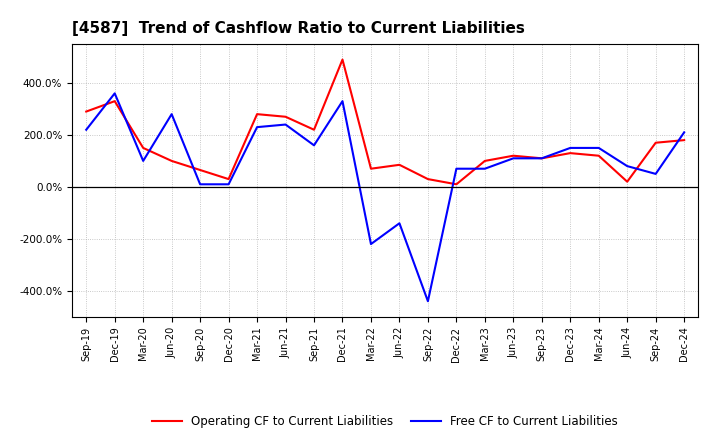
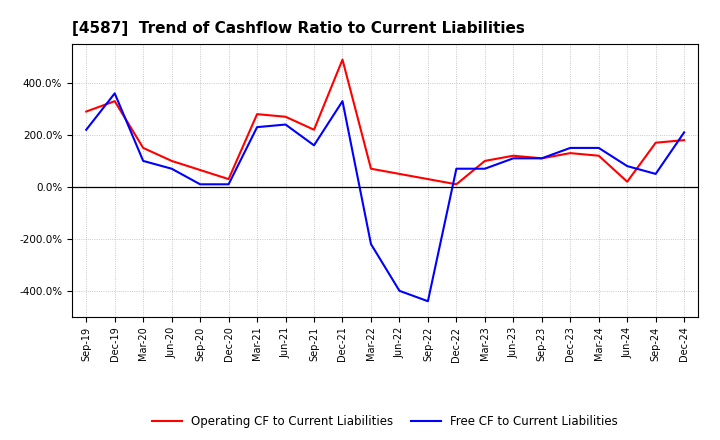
Free CF to Current Liabilities/Jun-20: 280% -> 70%
Operating CF to Current Liabilities/Jun-22: 85% -> 50%
Free CF to Current Liabilities/Jun-22: -140% -> -400%
